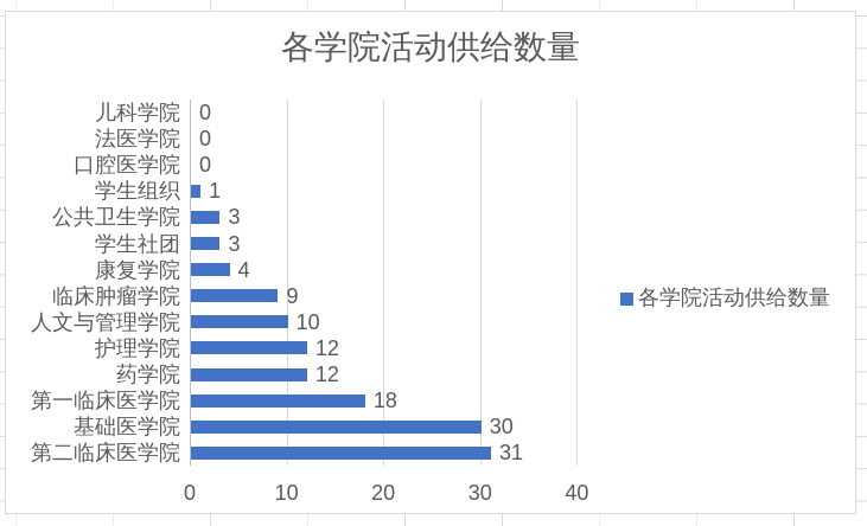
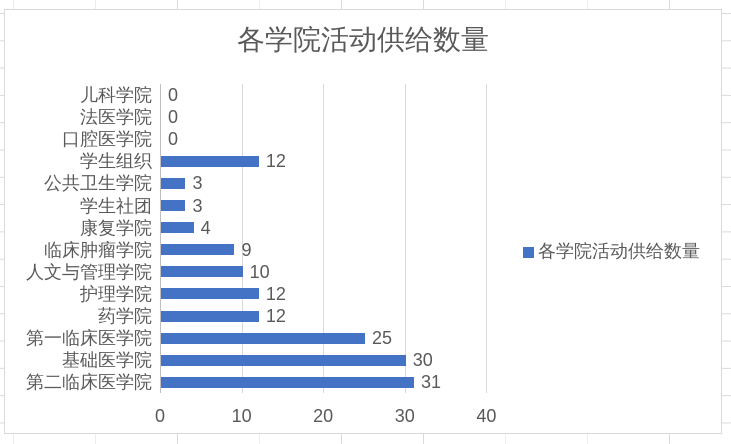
学生组织: 1 -> 12
第一临床医学院: 18 -> 25
